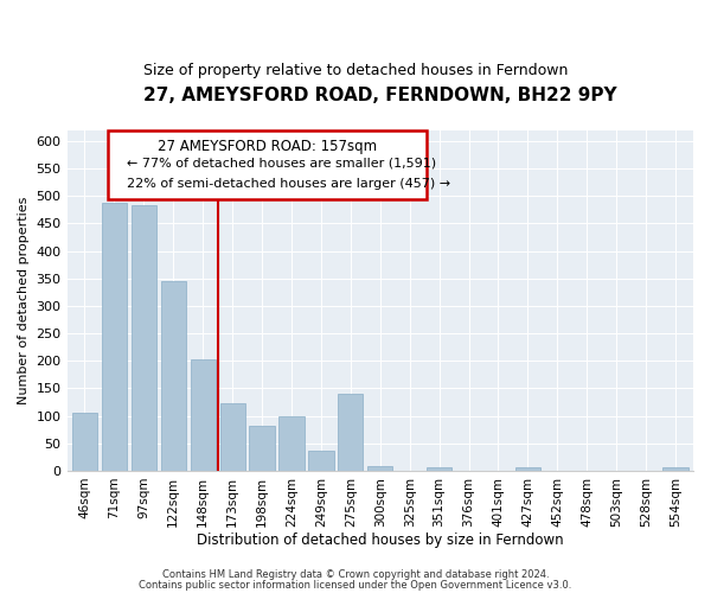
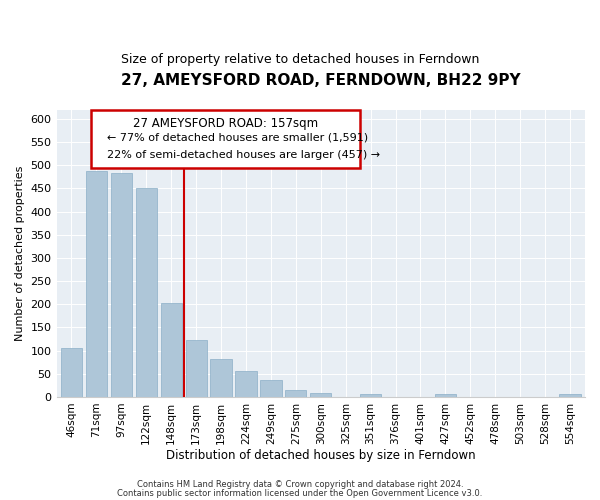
122sqm: 345 -> 450
224sqm: 100 -> 57
275sqm: 140 -> 15
